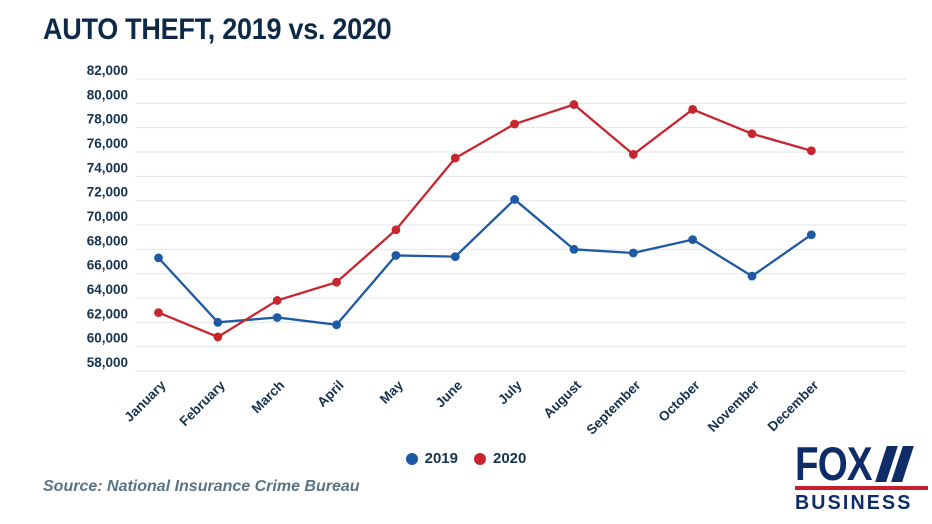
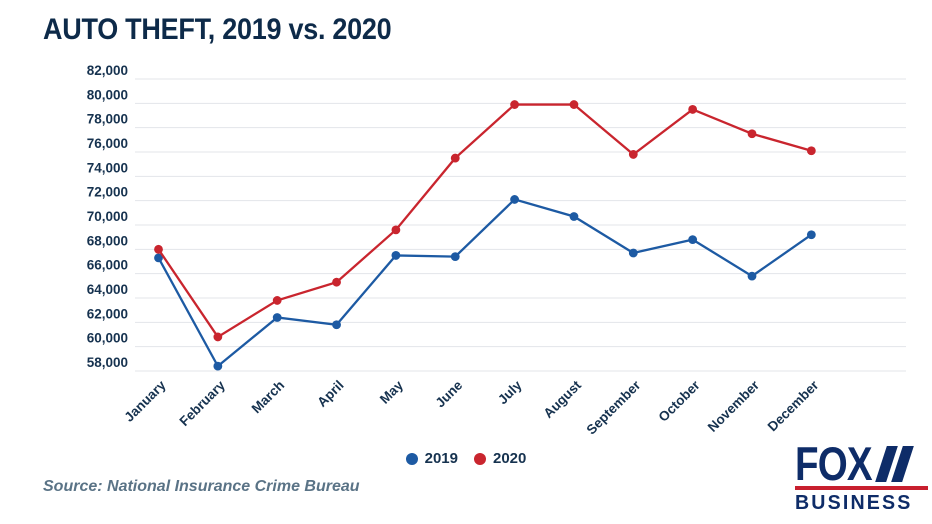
2020/January: 62800 -> 68000
2019/February: 62000 -> 58400
2020/July: 78300 -> 79900
2019/August: 68000 -> 70700
